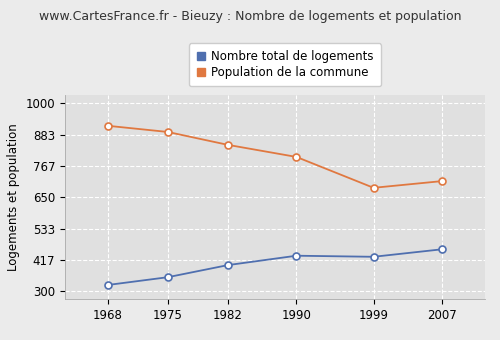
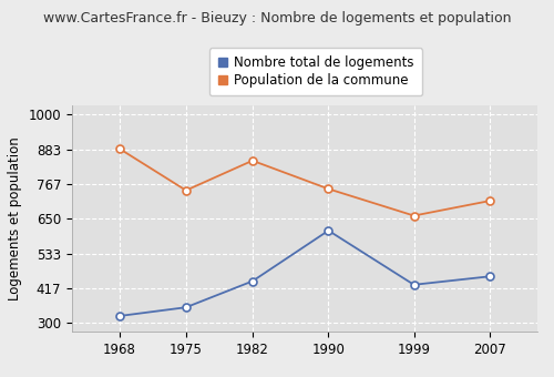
Population de la commune/1968: 916 -> 885
Population de la commune/1975: 893 -> 745
Nombre total de logements/1982: 397 -> 440
Nombre total de logements/1990: 432 -> 610
Population de la commune/1990: 800 -> 750
Population de la commune/1999: 685 -> 660
